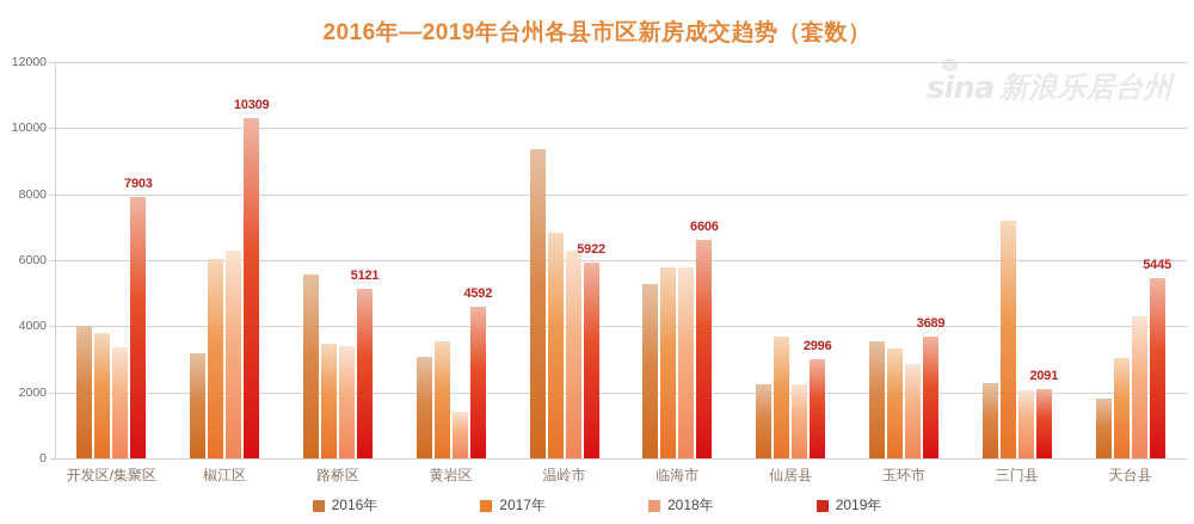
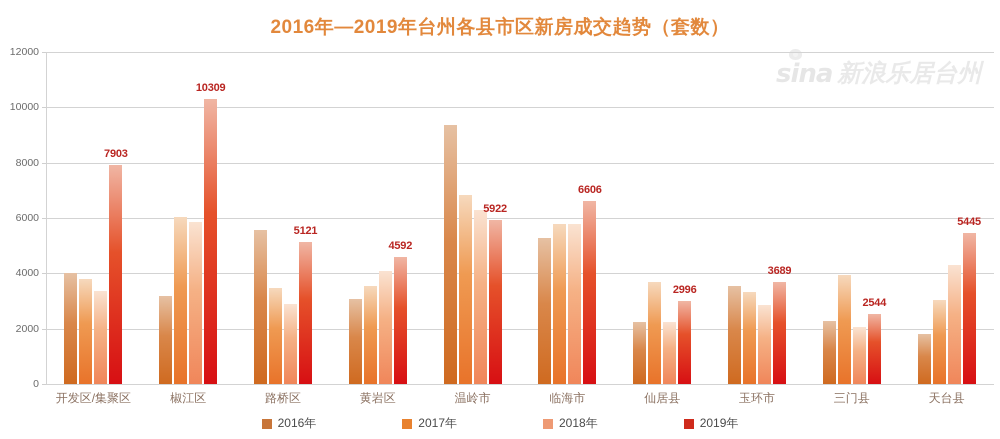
2018年/椒江区: 6300 -> 5800
2018年/路桥区: 3400 -> 2900
2018年/黄岩区: 1400 -> 4100
2017年/三门县: 7200 -> 4000
2019年/三门县: 2091 -> 2544
